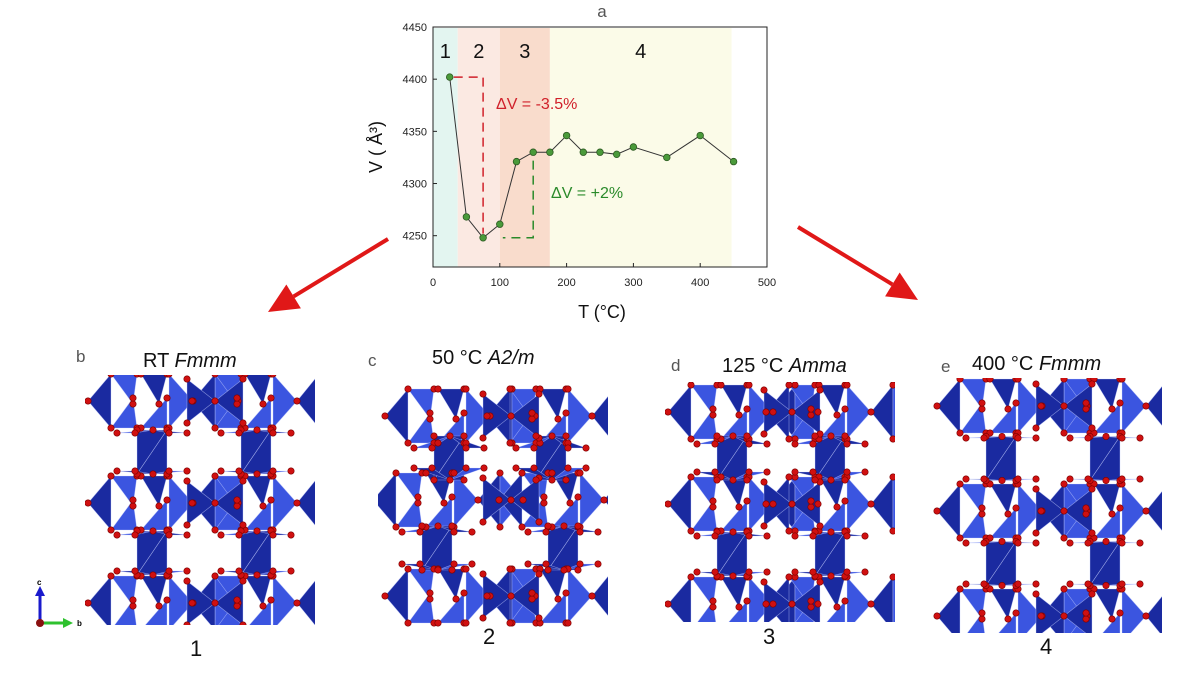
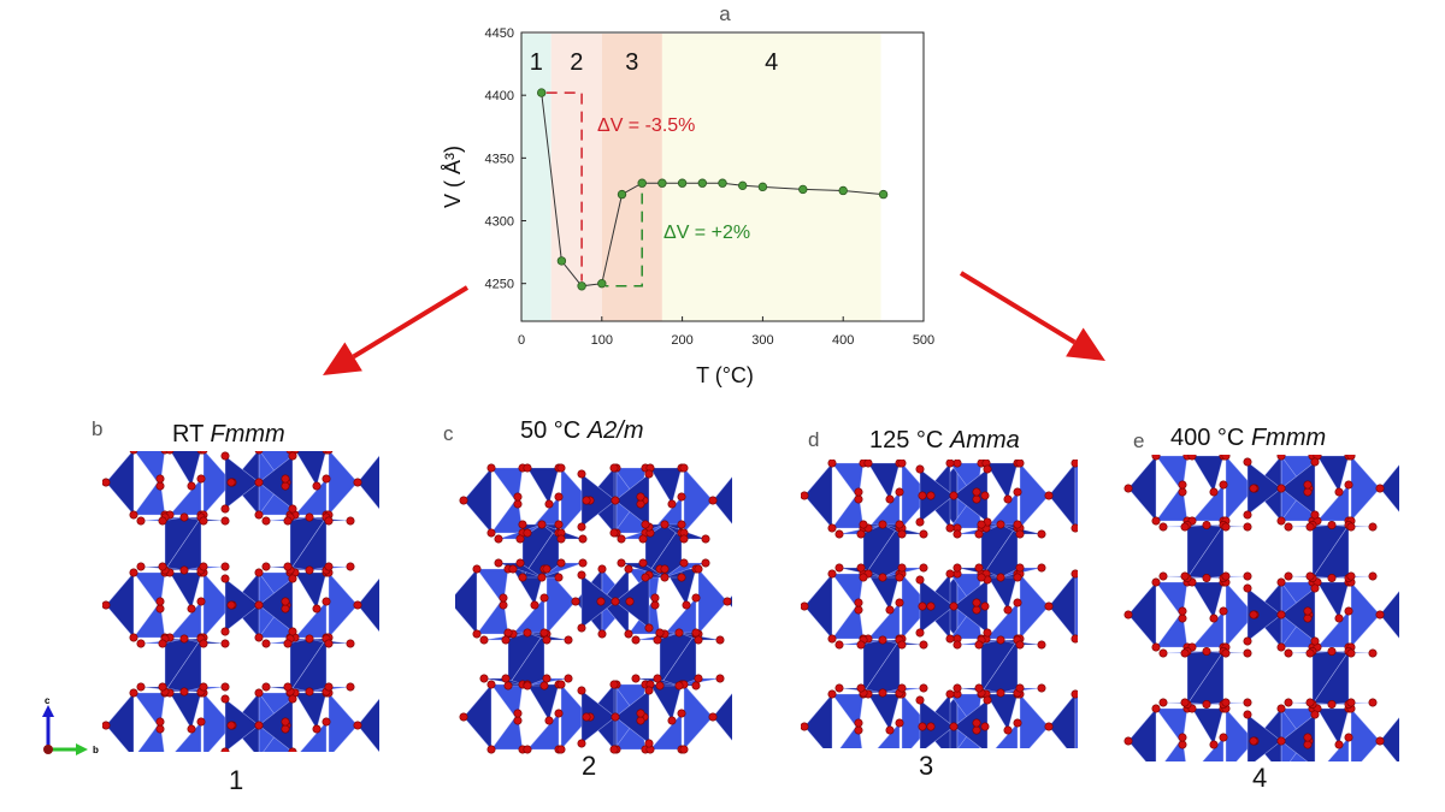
100: 4261 -> 4250
200: 4346 -> 4330
300: 4335 -> 4327
400: 4346 -> 4324
